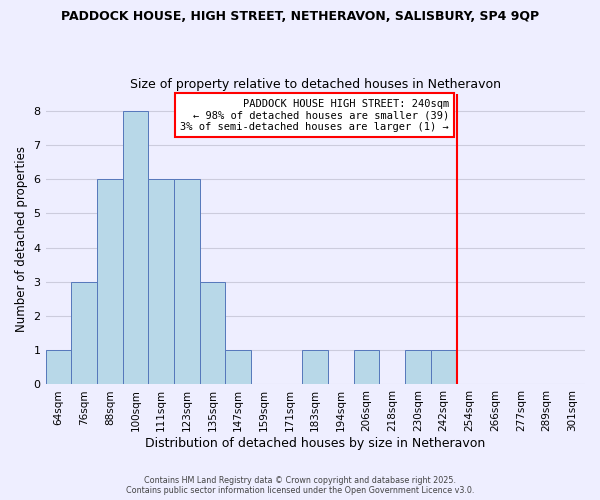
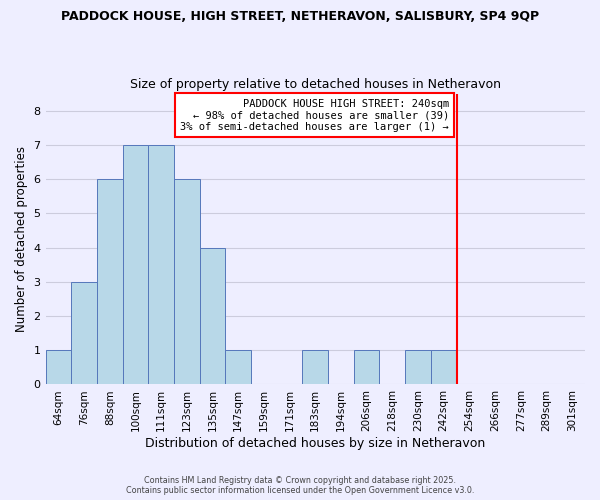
100sqm: 8 -> 7
111sqm: 6 -> 7
135sqm: 3 -> 4
